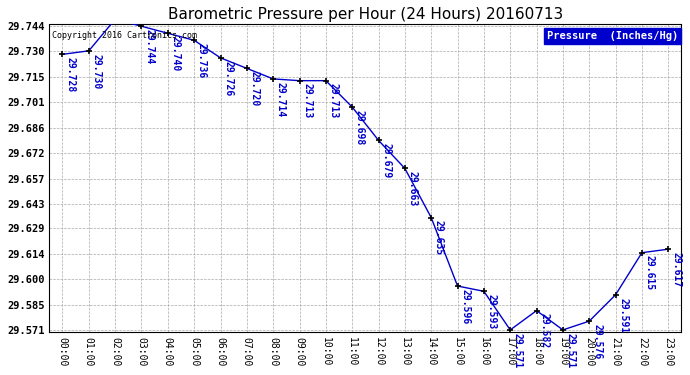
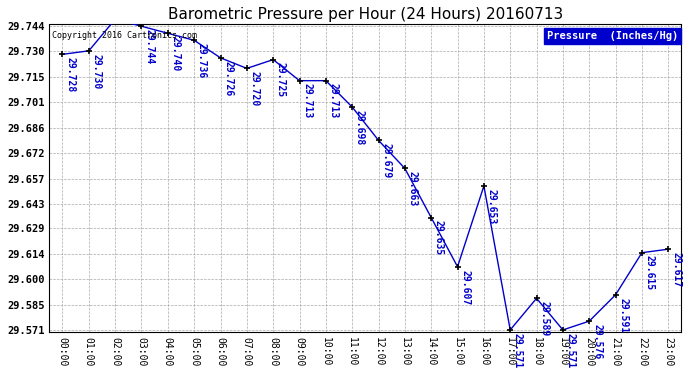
08:00: 29.714 -> 29.725
15:00: 29.596 -> 29.607
16:00: 29.593 -> 29.653
18:00: 29.582 -> 29.589
